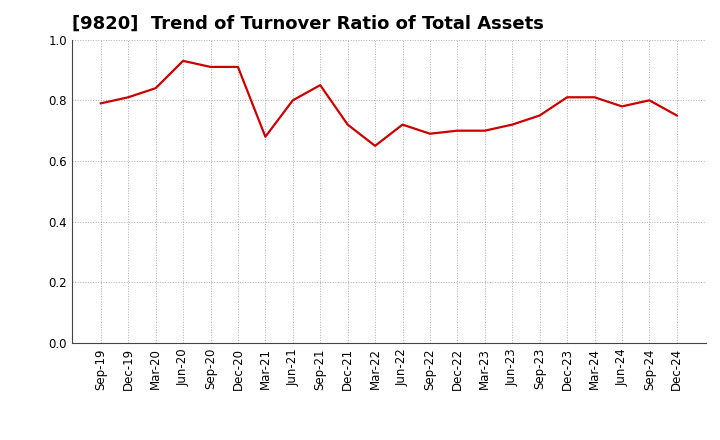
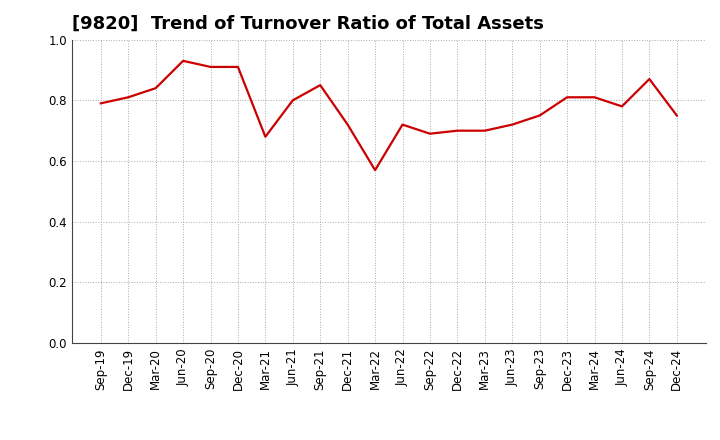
Mar-22: 0.65 -> 0.57
Sep-24: 0.80 -> 0.87
